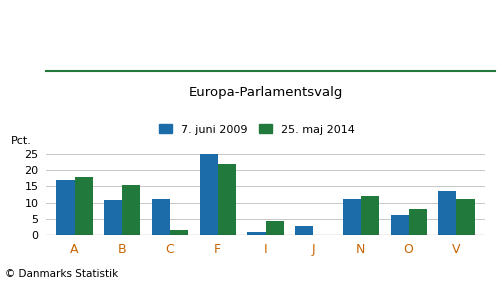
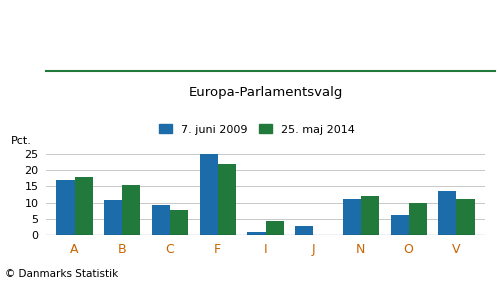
7. juni 2009/C: 11.0 -> 9.3
25. maj 2014/C: 1.5 -> 7.6
25. maj 2014/O: 8.0 -> 9.8
